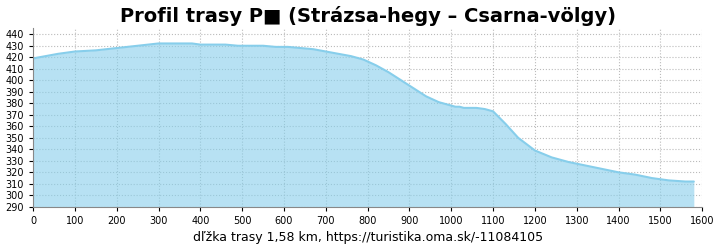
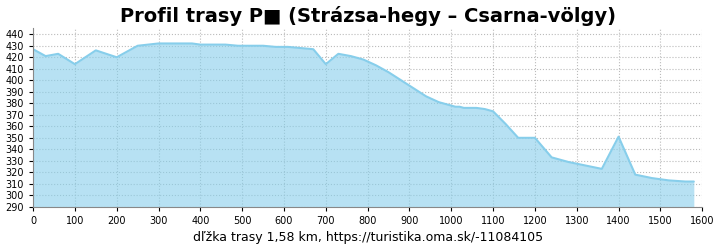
0: 419 -> 427
100: 425 -> 414
200: 428 -> 420
700: 425 -> 414
1200: 339 -> 350
1400: 320 -> 351
